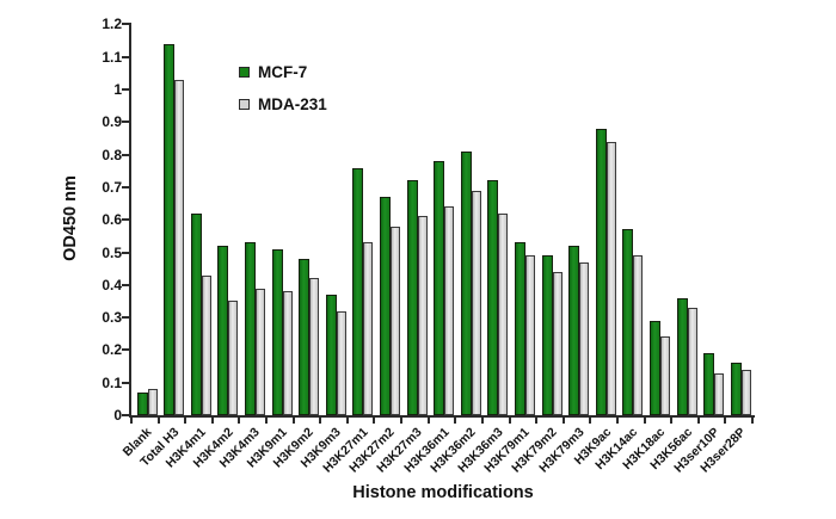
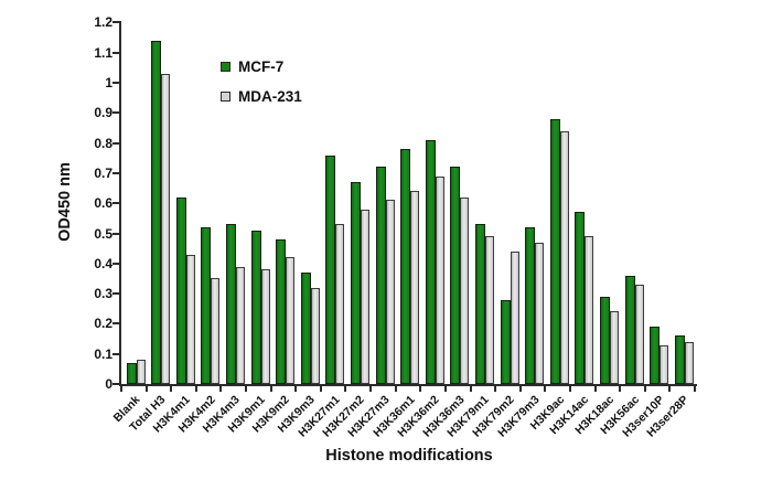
MCF-7/H3K79m2: 0.49 -> 0.28
